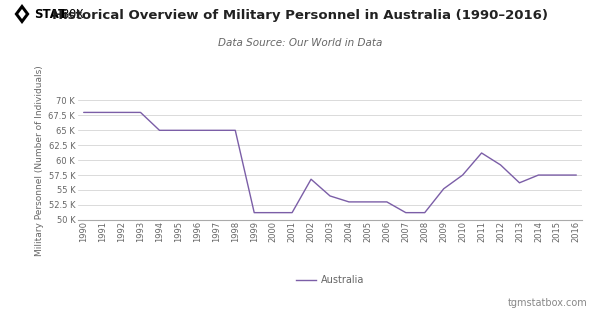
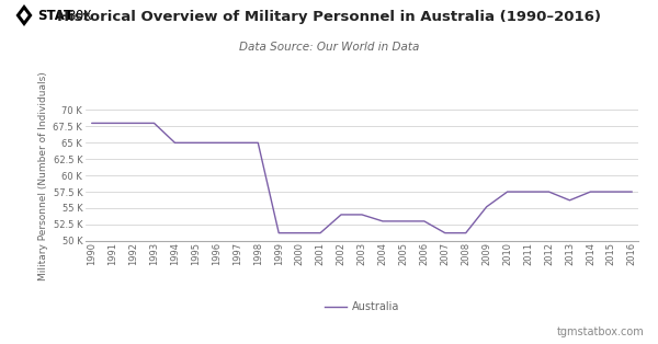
2002: 56.8 K -> 54.0 K
2011: 61.2 K -> 57.5 K
2012: 59.2 K -> 57.5 K
